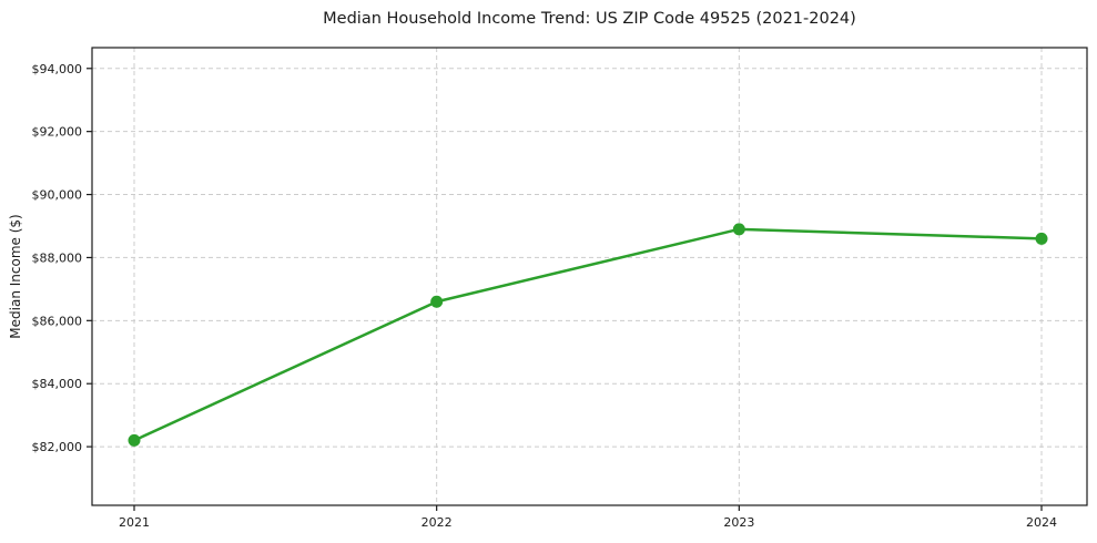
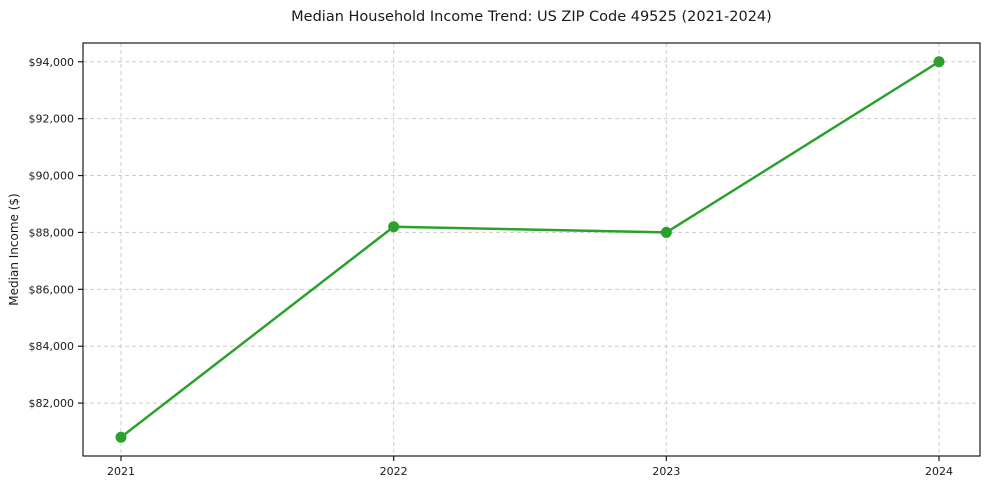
2021: $82200 -> $80800
2022: $86600 -> $88200
2023: $88900 -> $88000
2024: $88600 -> $94000
